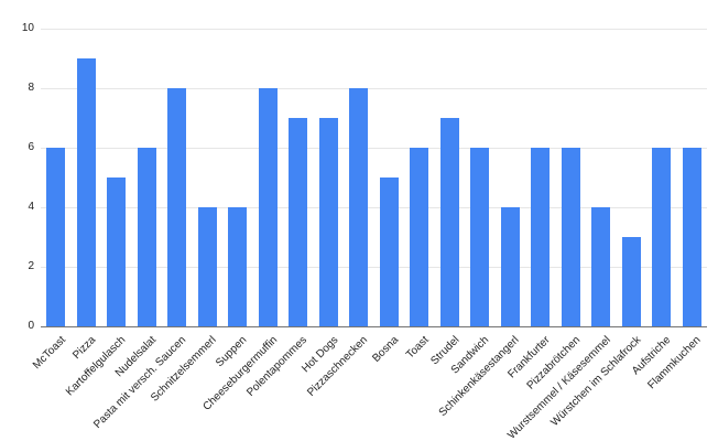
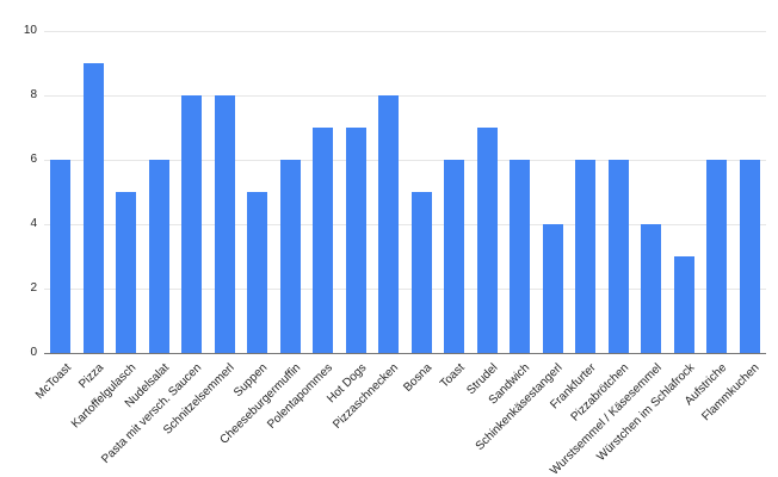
Schnitzelsemmerl: 4 -> 8
Suppen: 4 -> 5
Cheeseburgermuffin: 8 -> 6
